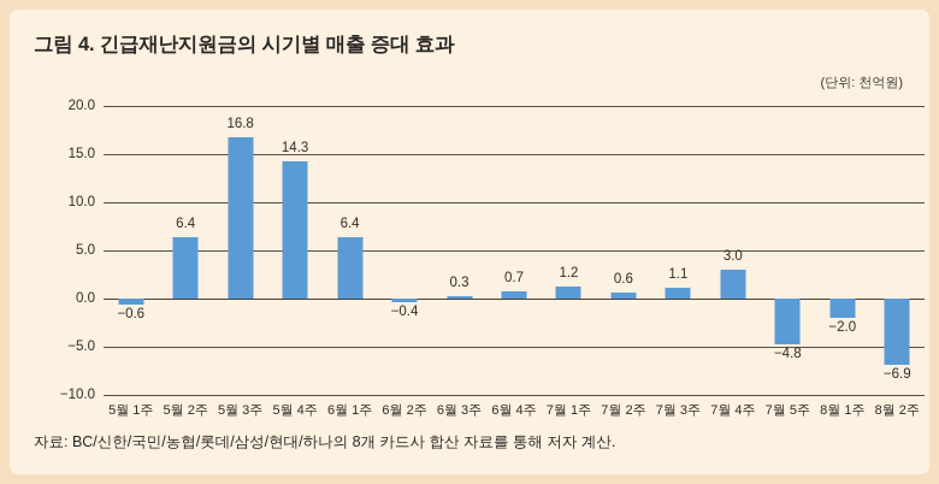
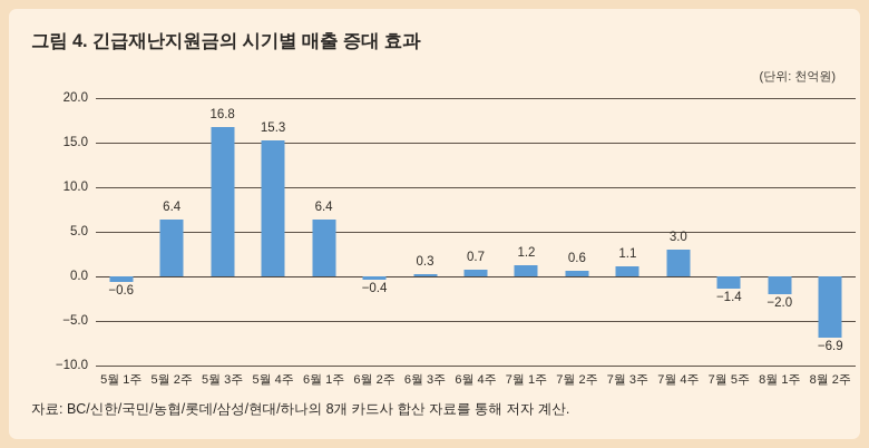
5월 4주: 14.3 -> 15.3
7월 5주: −4.8 -> −1.4
